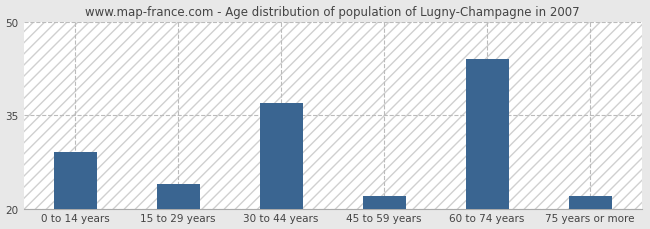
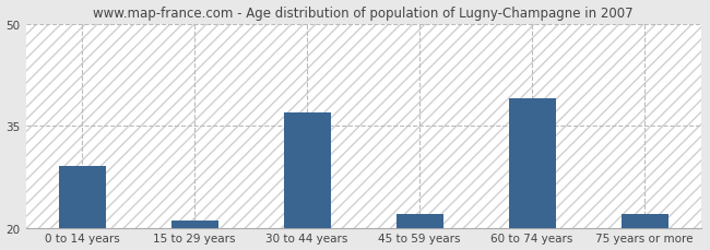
15 to 29 years: 24 -> 21
60 to 74 years: 44 -> 39
